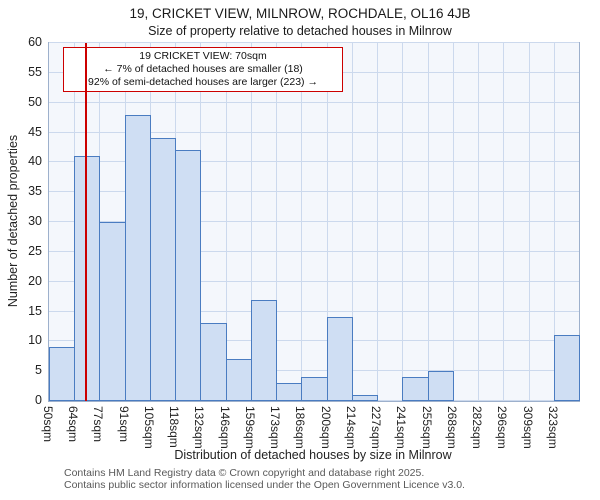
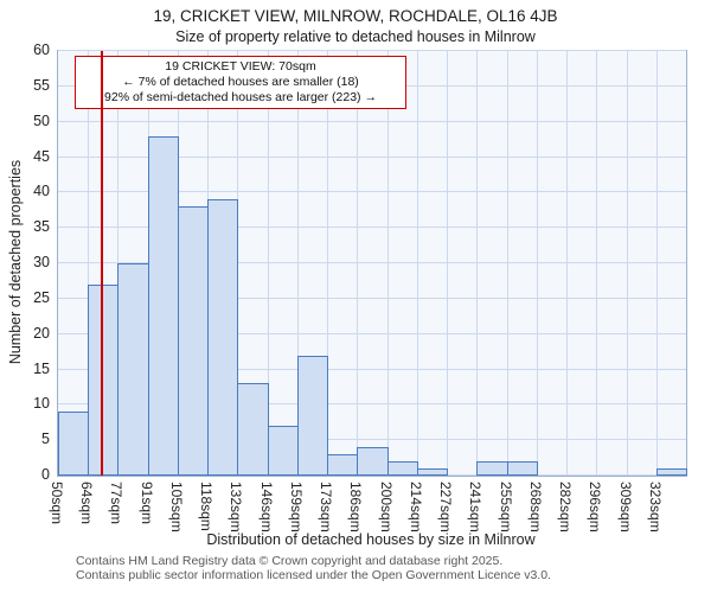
64sqm: 41 -> 27
105sqm: 44 -> 38
118sqm: 42 -> 39
200sqm: 14 -> 2
241sqm: 4 -> 2
255sqm: 5 -> 2
323sqm: 11 -> 1
